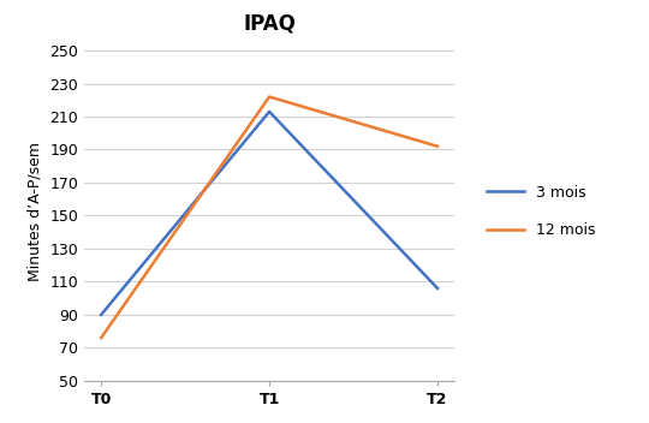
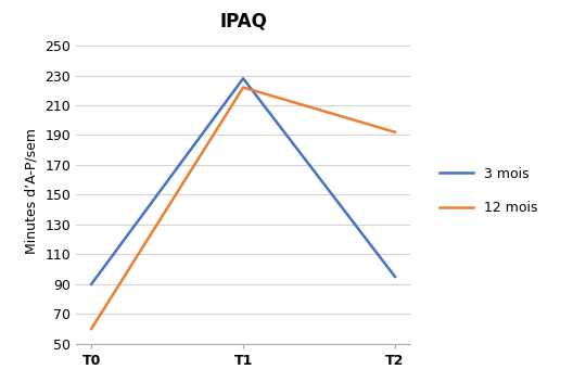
12 mois/T0: 76 -> 60
3 mois/T1: 213 -> 228
3 mois/T2: 106 -> 95
